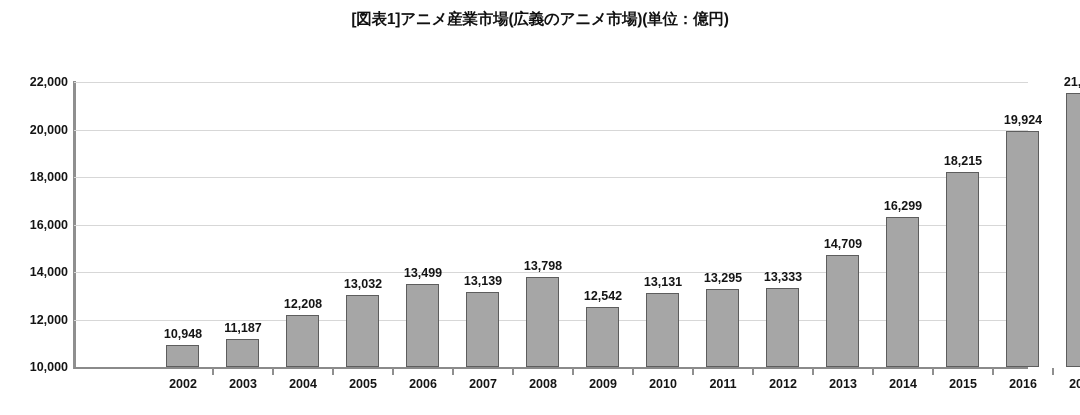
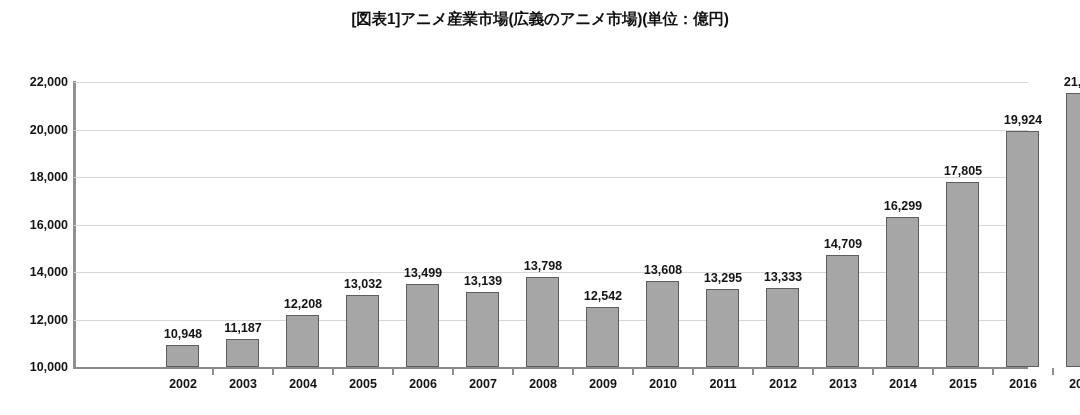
2010: 13,131 -> 13,608
2015: 18,215 -> 17,805
